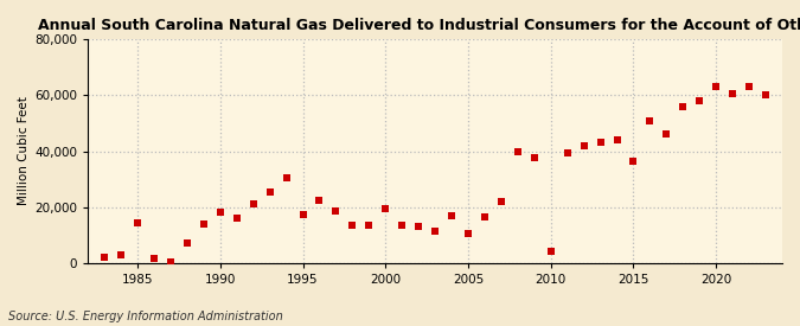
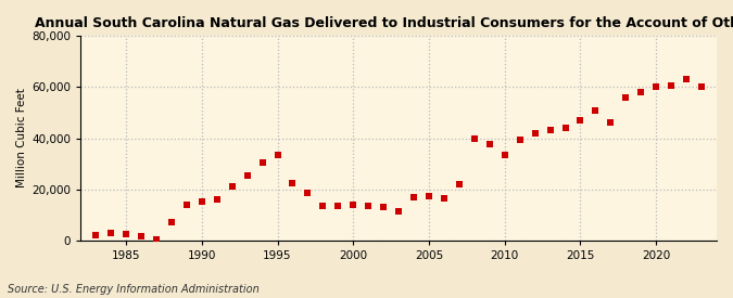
1985: 14,500 -> 2,500
1990: 18,000 -> 15,000
1995: 17,500 -> 33,500
2000: 19,500 -> 14,000
2005: 10,500 -> 17,500
2010: 4,000 -> 33,500
2015: 36,500 -> 47,000
2020: 63,000 -> 60,000
